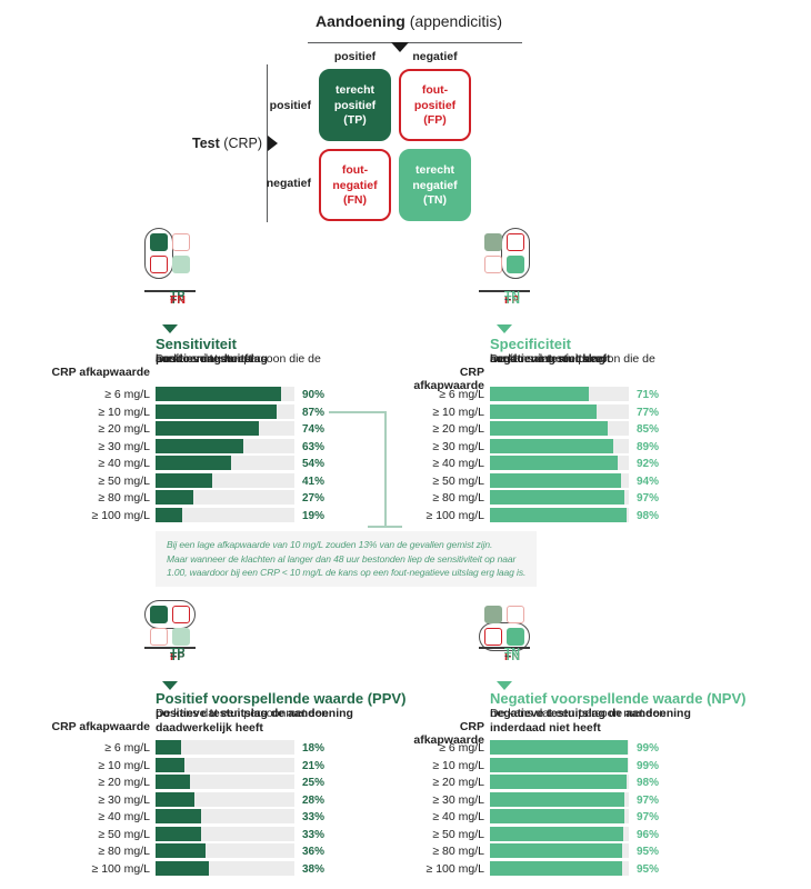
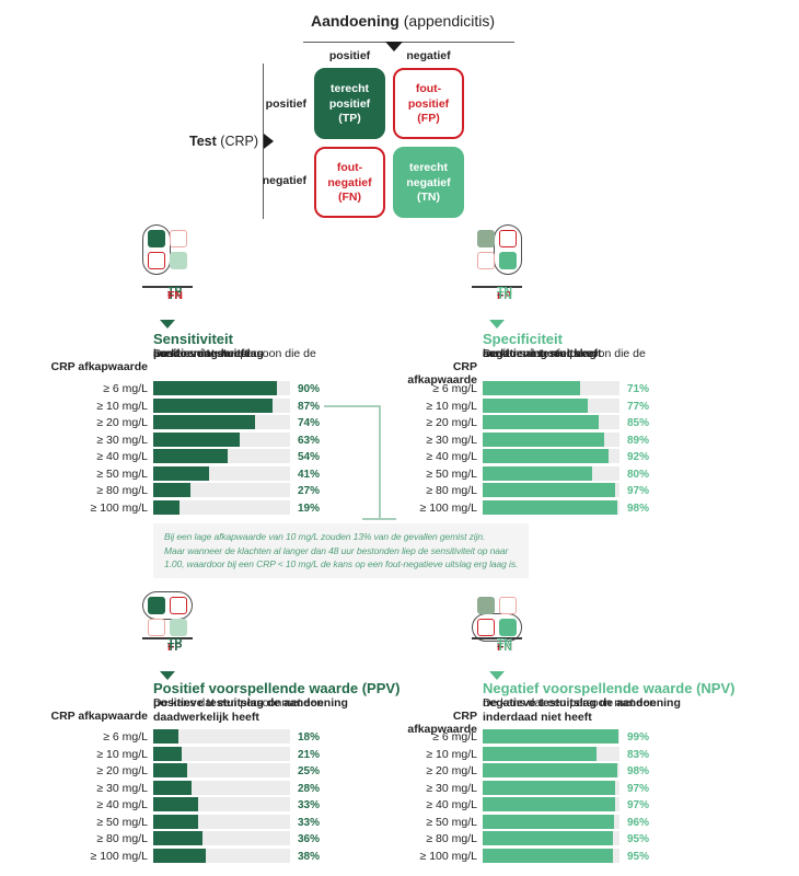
Specificiteit/≥ 50 mg/L: 94% -> 80%
Negatief voorspellende waarde (NPV)/≥ 10 mg/L: 99% -> 83%
